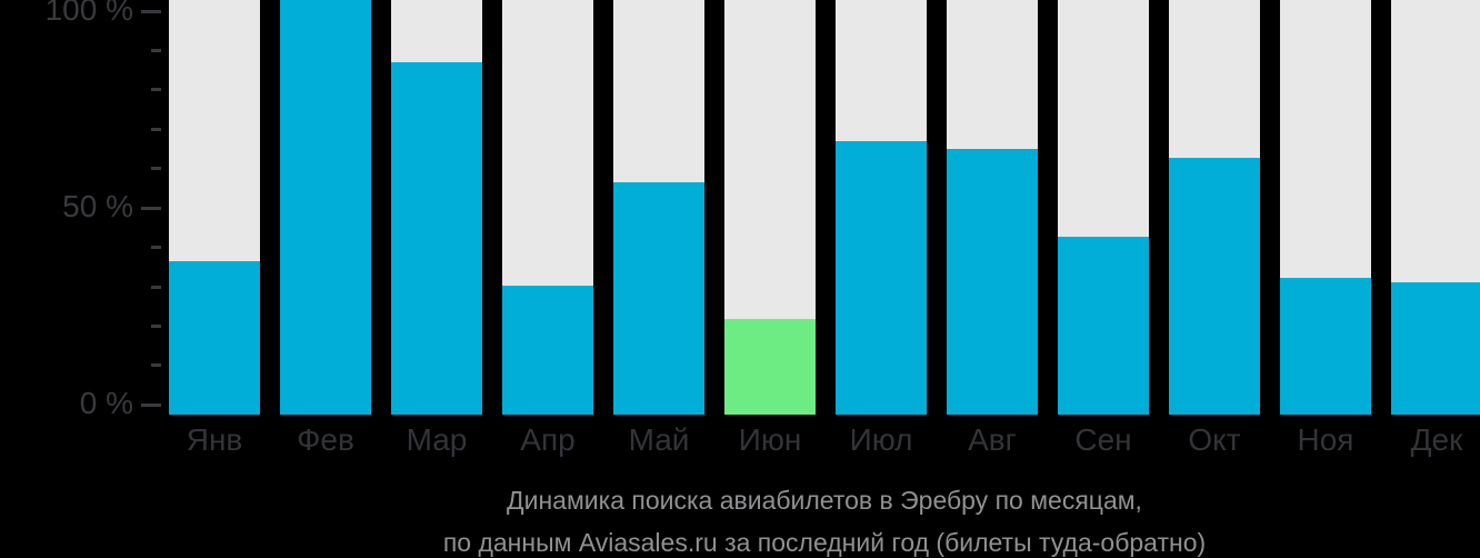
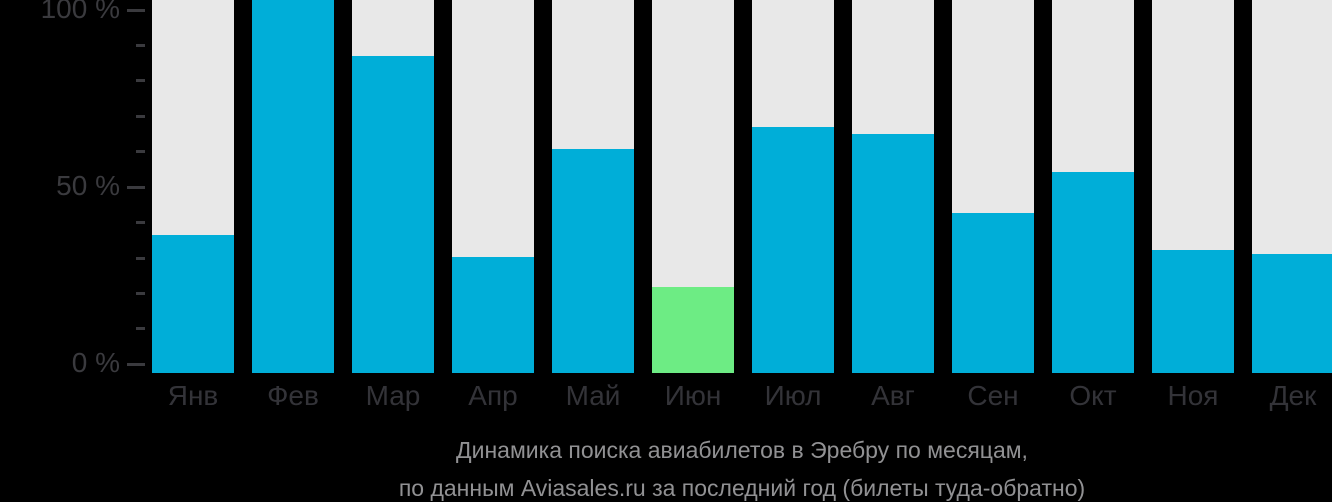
Май: 56% -> 60%
Окт: 62% -> 54%
